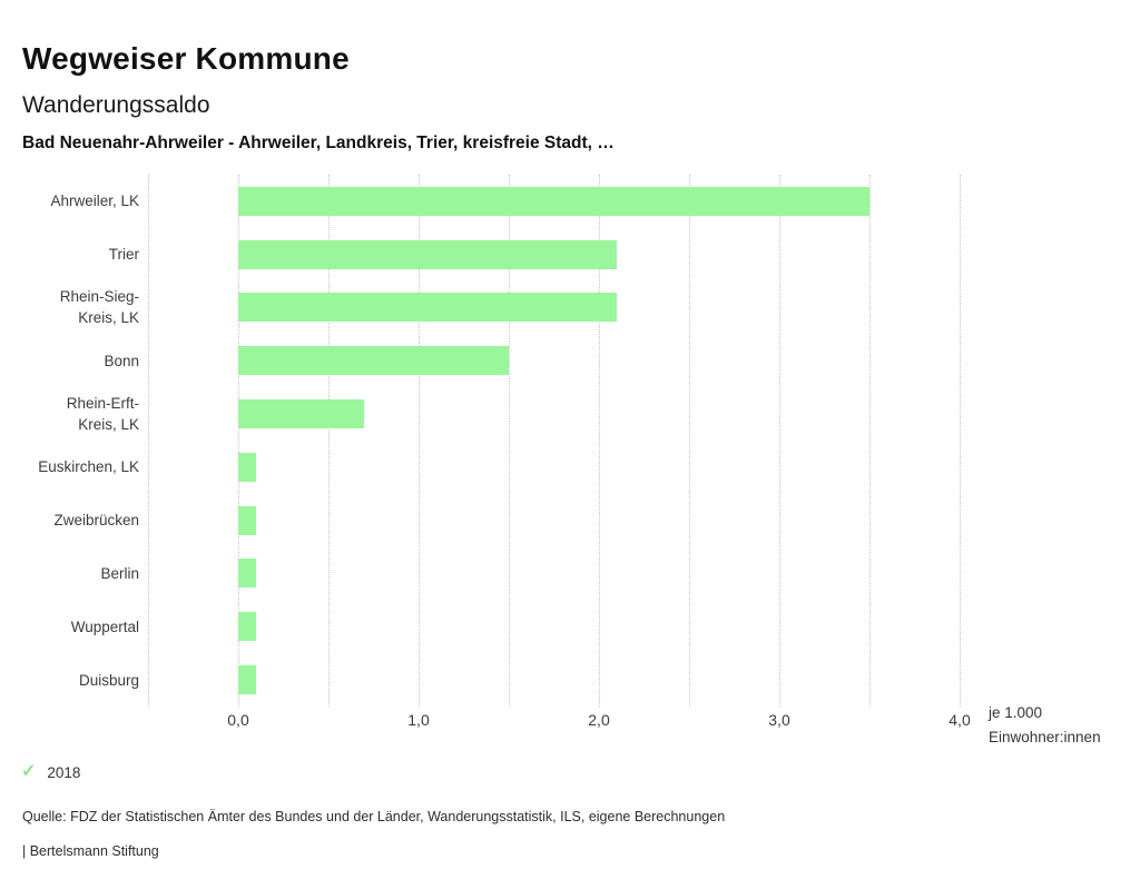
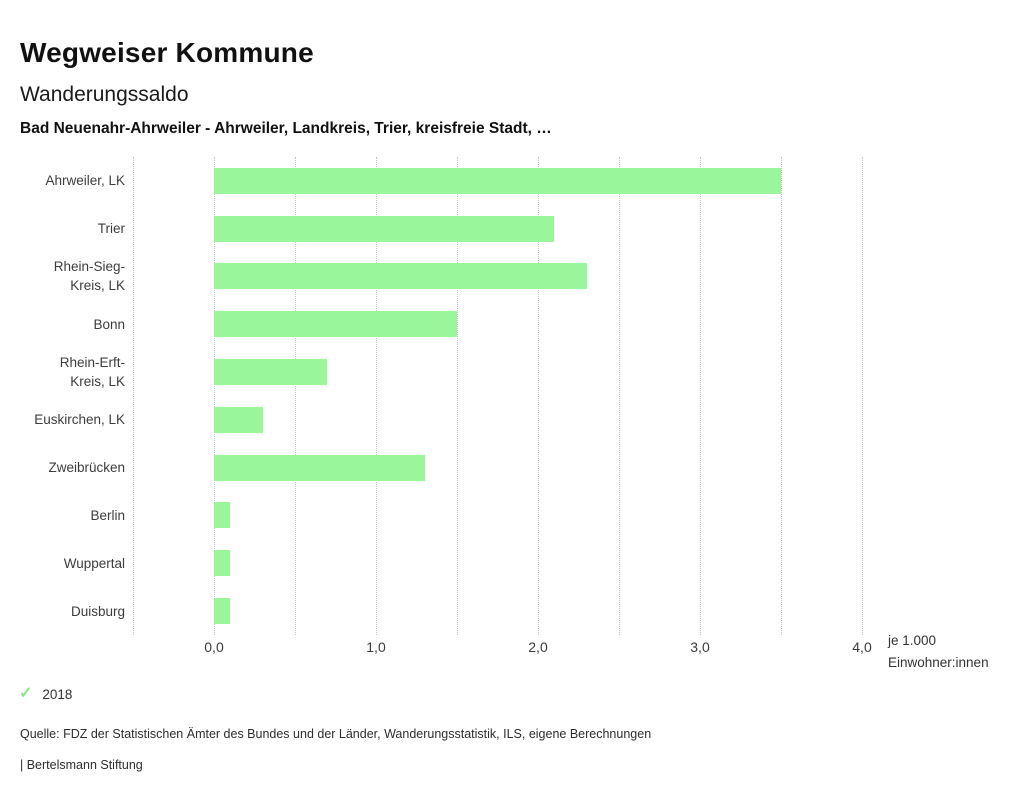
Rhein-Sieg- Kreis, LK: 2,1 -> 2,3
Euskirchen, LK: 0,1 -> 0,3
Zweibrücken: 0,1 -> 1,3
